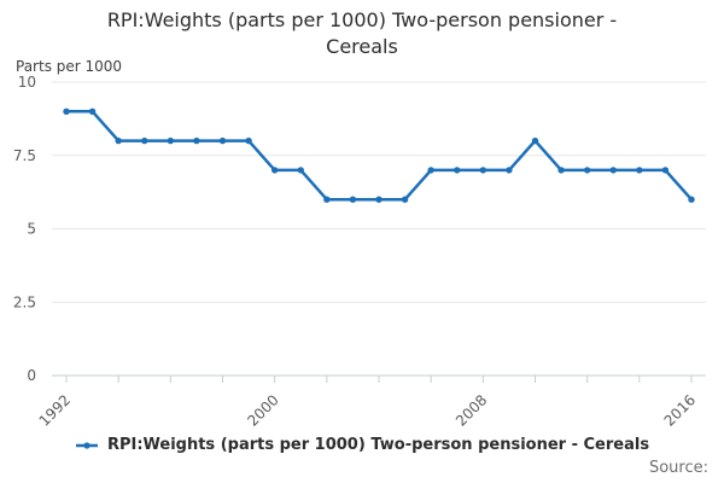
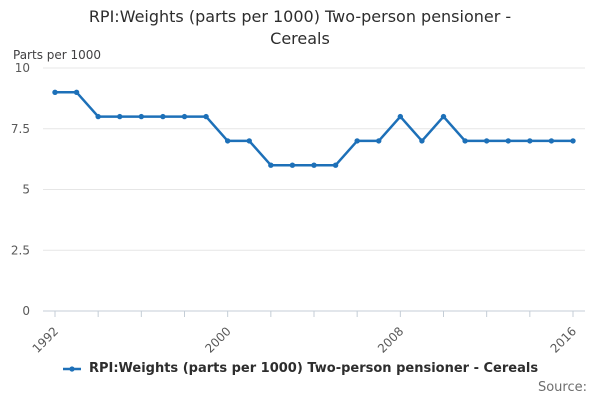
2008: 7 -> 8
2016: 6 -> 7
